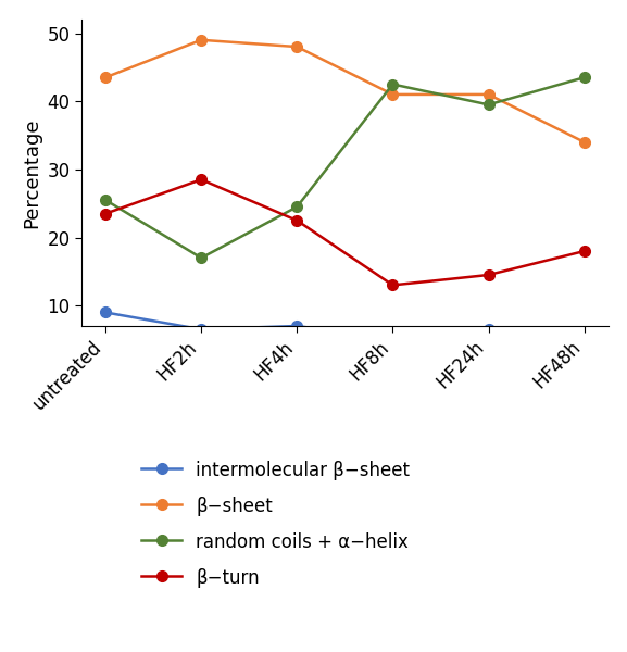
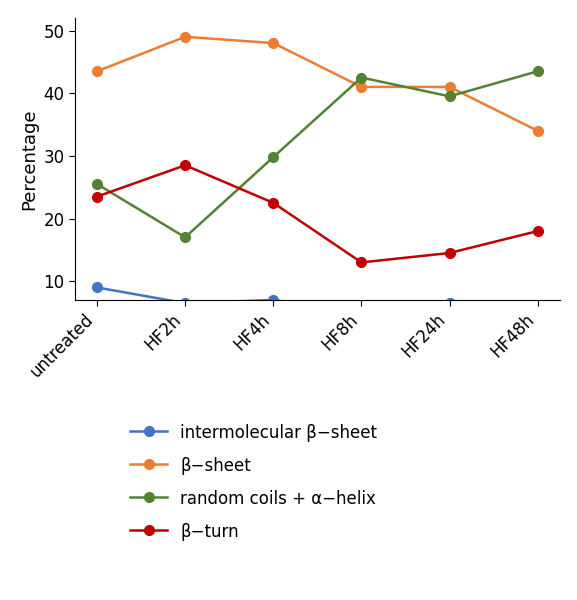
random coils + α−helix/HF4h: 24.5 -> 29.8
